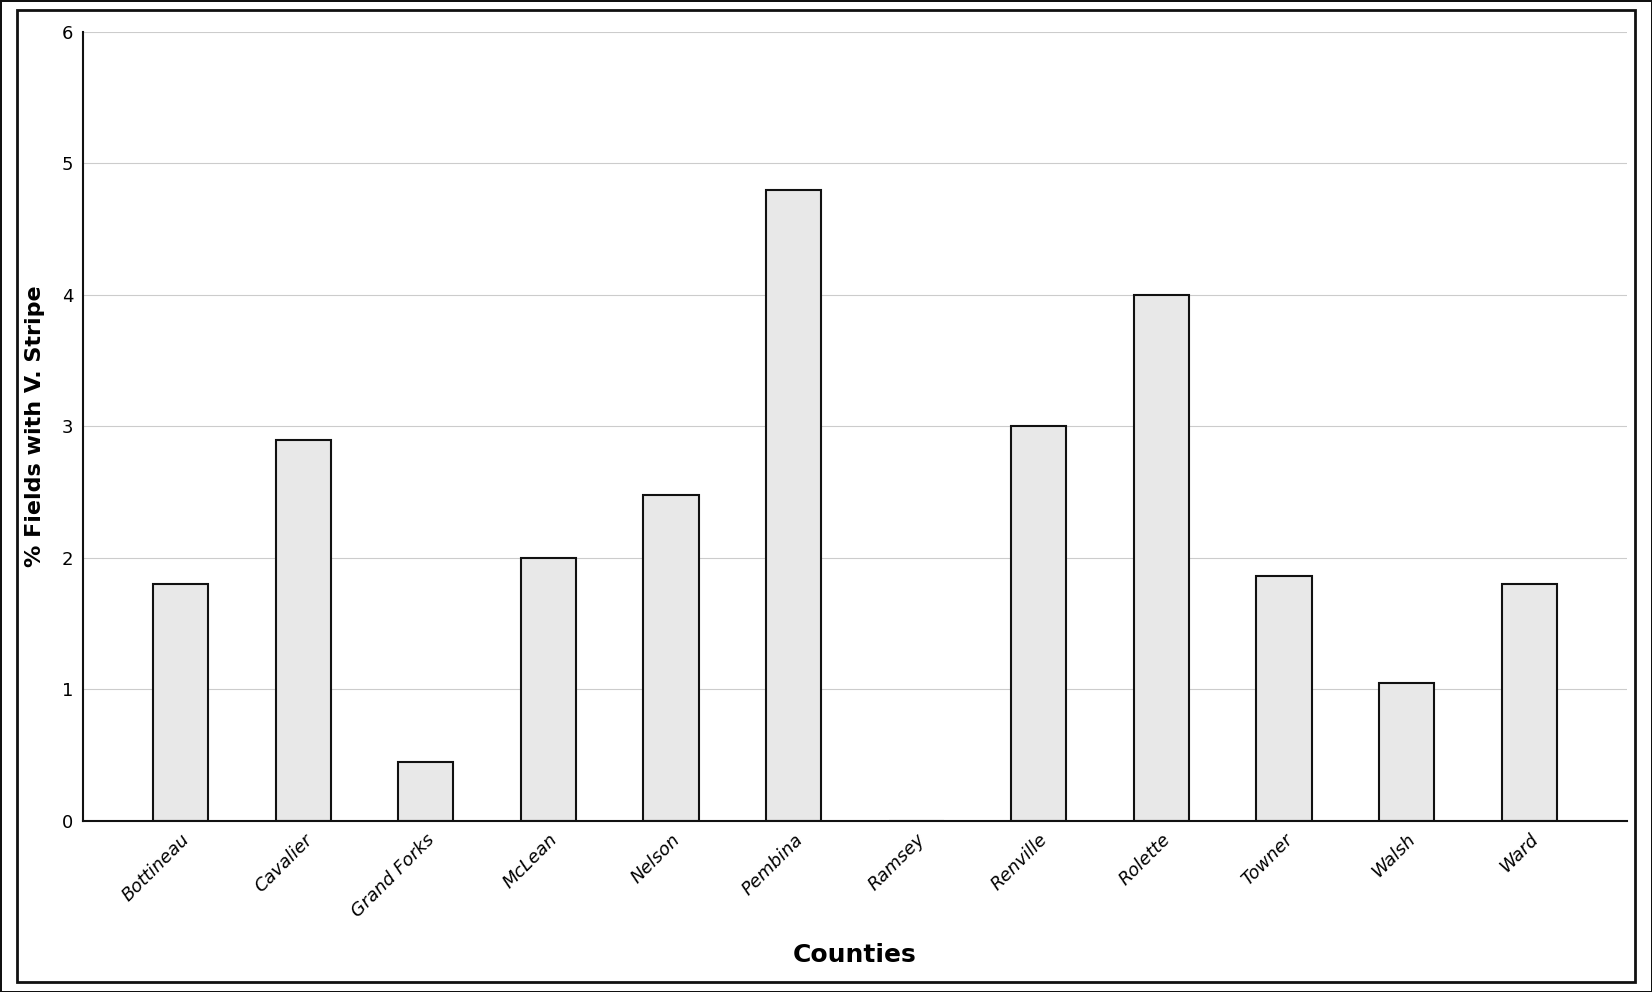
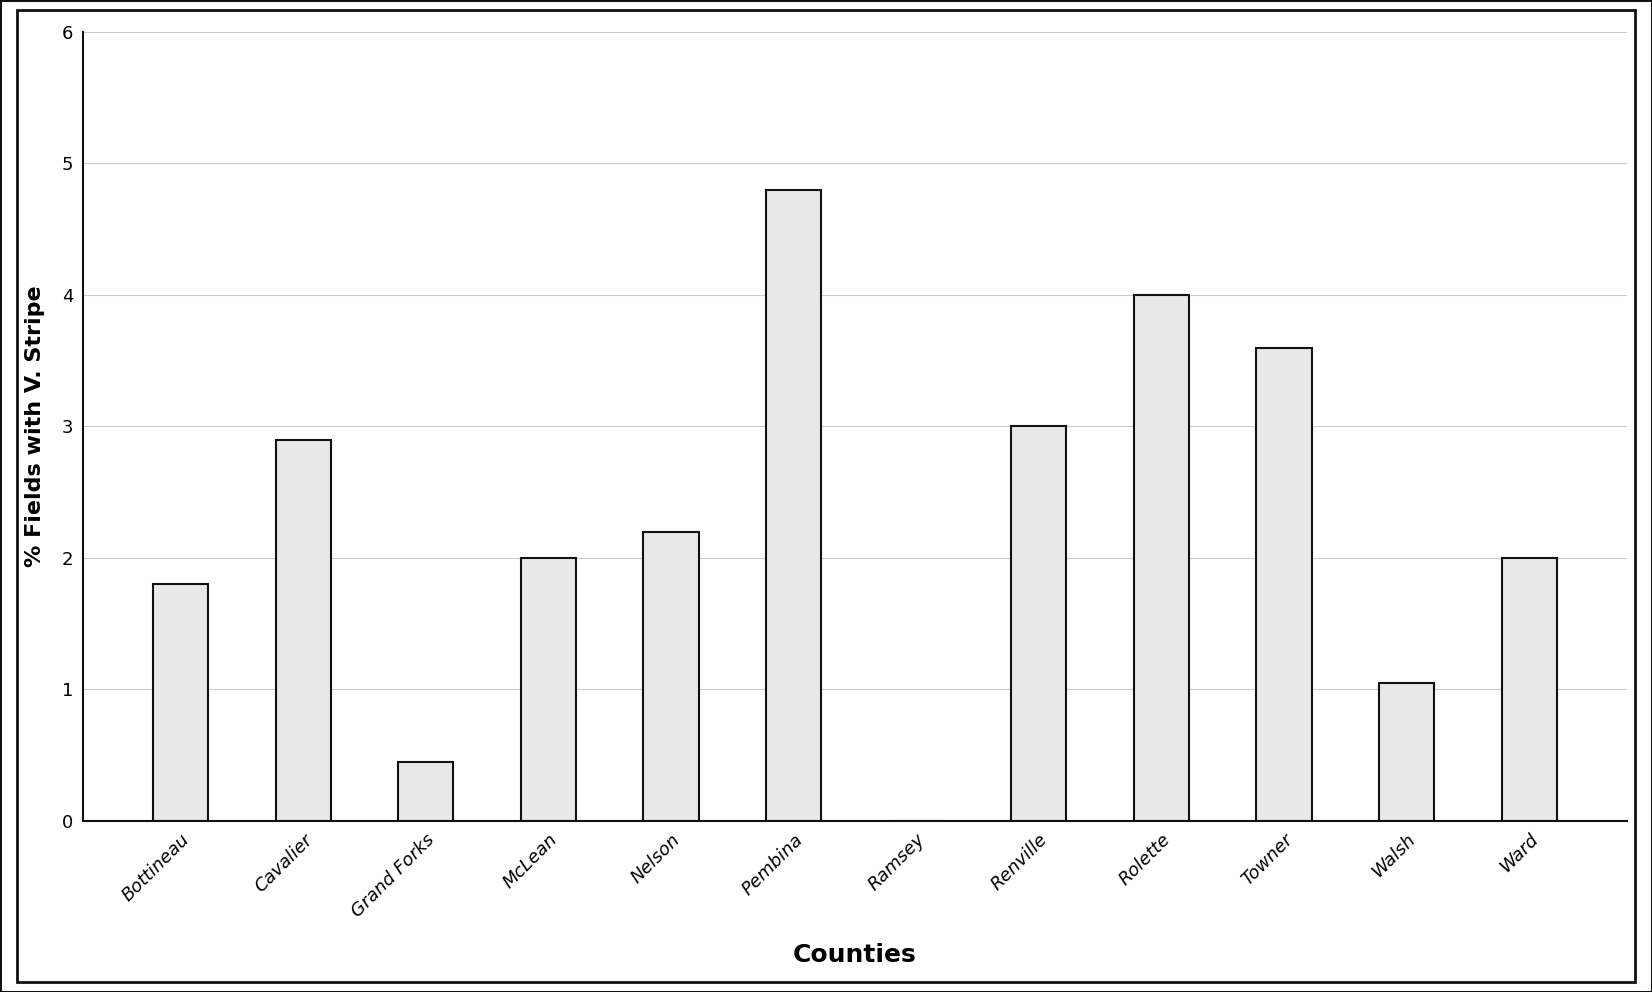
Nelson: 2.48 -> 2.20
Towner: 1.86 -> 3.60
Ward: 1.80 -> 2.00
